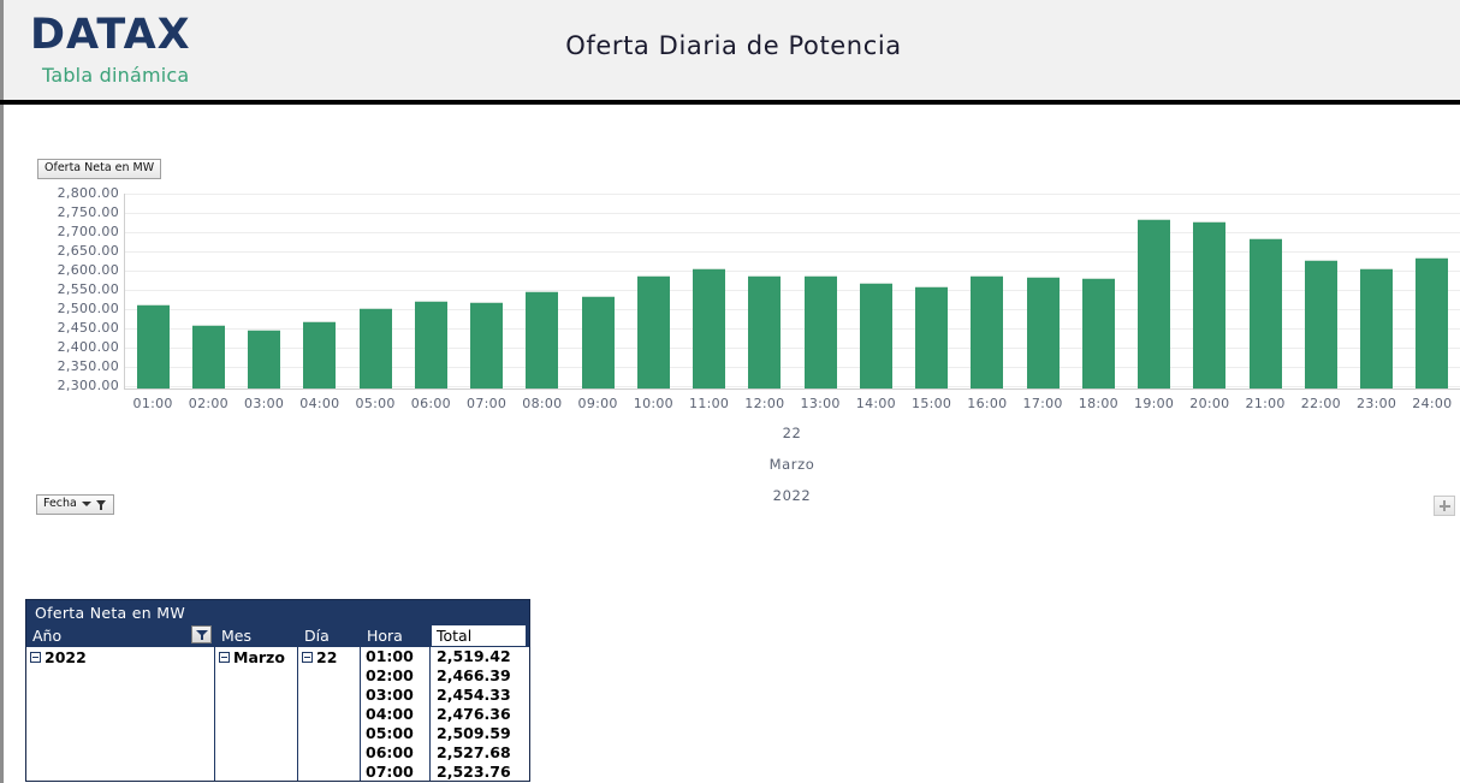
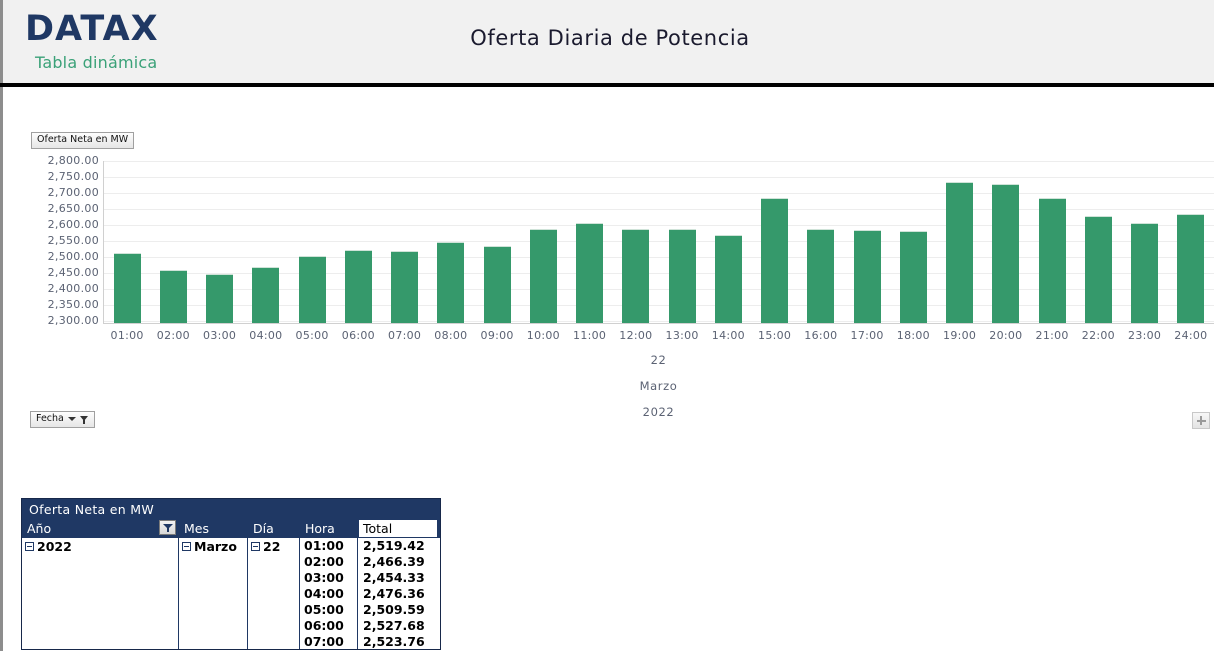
15:00: 2560 -> 2690
